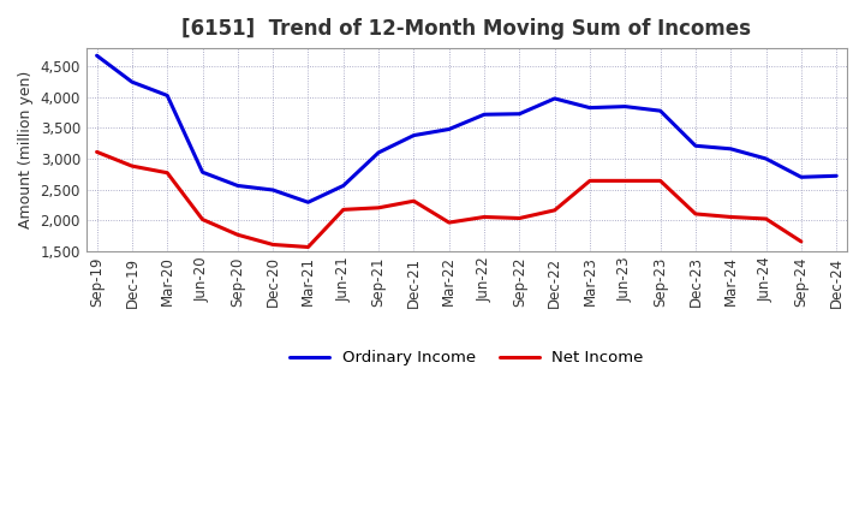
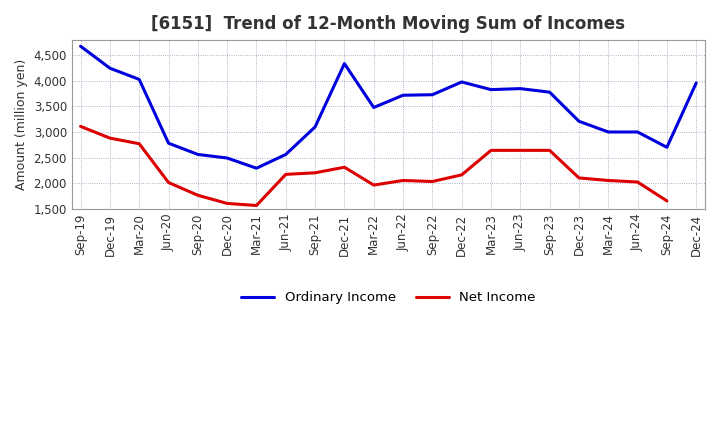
Ordinary Income/Dec-21: 3,380 -> 4,340
Ordinary Income/Mar-24: 3,160 -> 3,000
Ordinary Income/Dec-24: 2,720 -> 3,960
